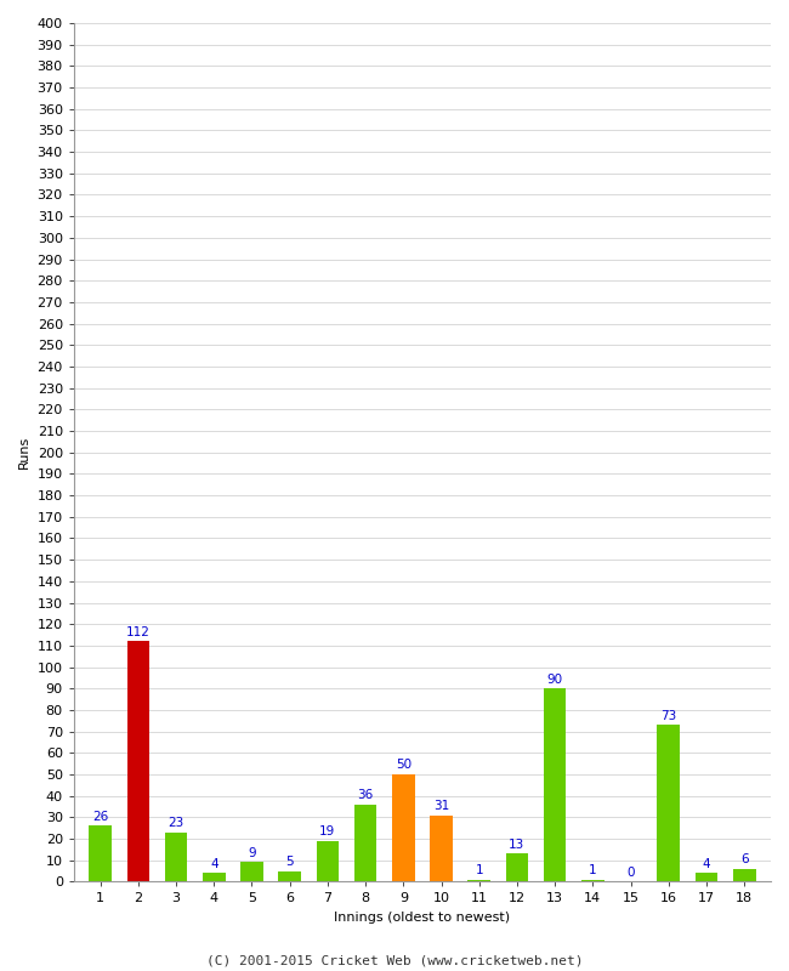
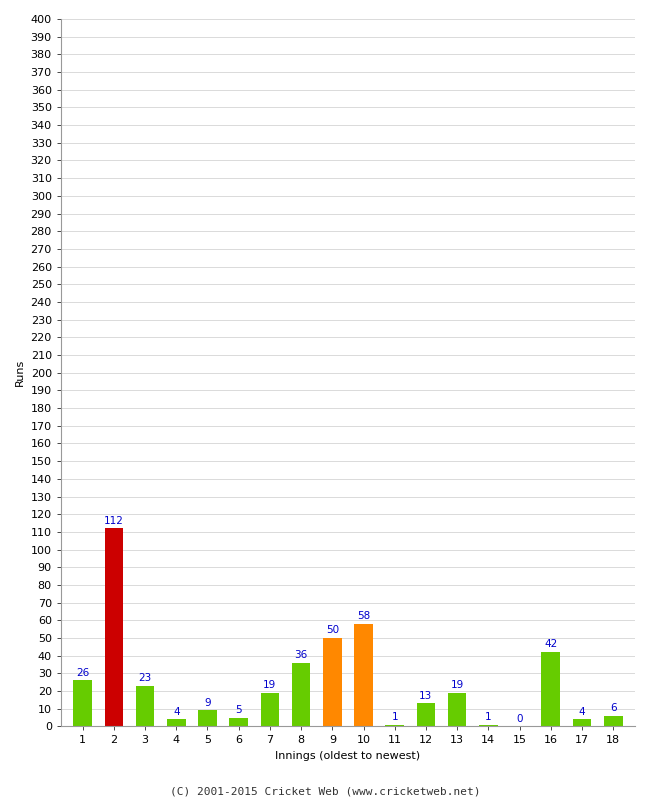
10: 31 -> 58
13: 90 -> 19
16: 73 -> 42
